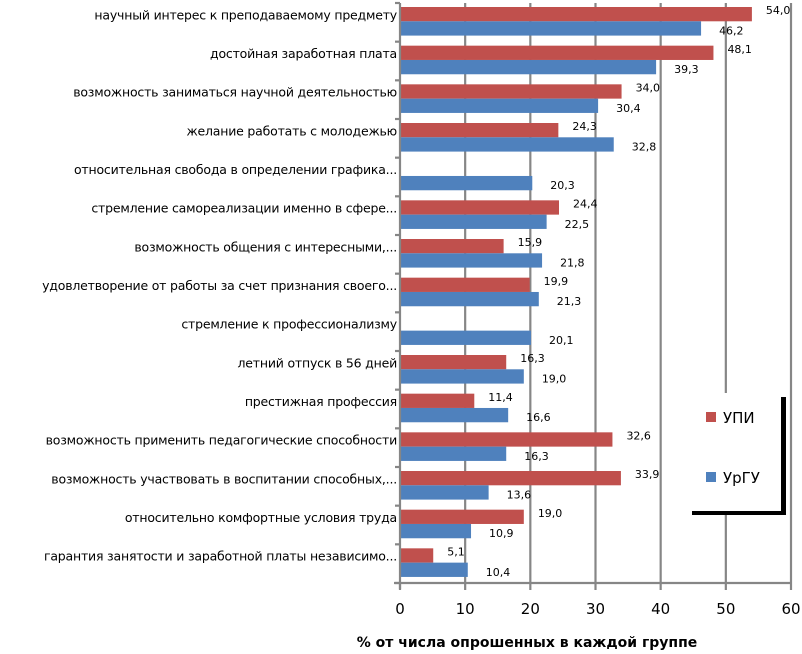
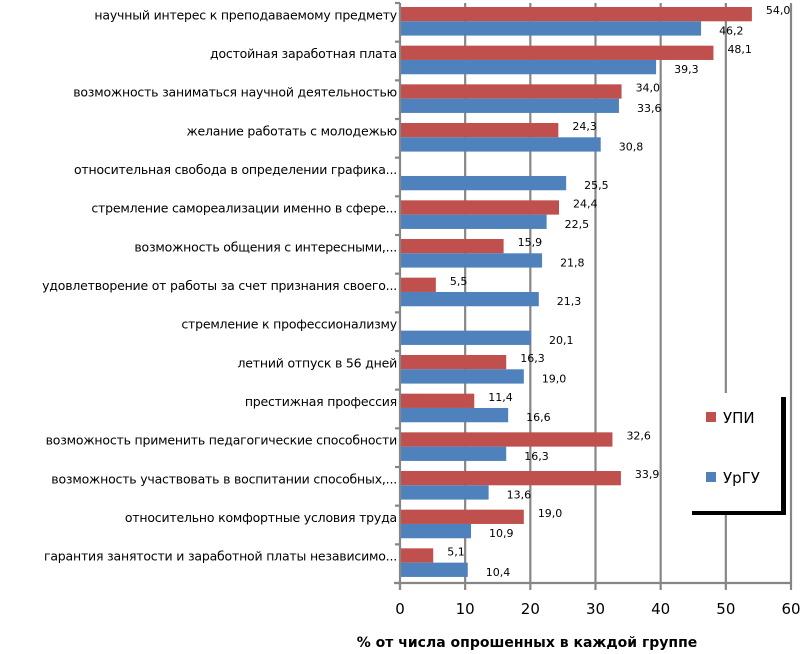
УрГУ/возможность заниматься научной деятельностью: 30,4 -> 33,6
УрГУ/желание работать с молодежью: 32,8 -> 30,8
УрГУ/относительная свобода в определении графика...: 20,3 -> 25,5
УПИ/удовлетворение от работы за счет признания своего...: 19,9 -> 5,5
